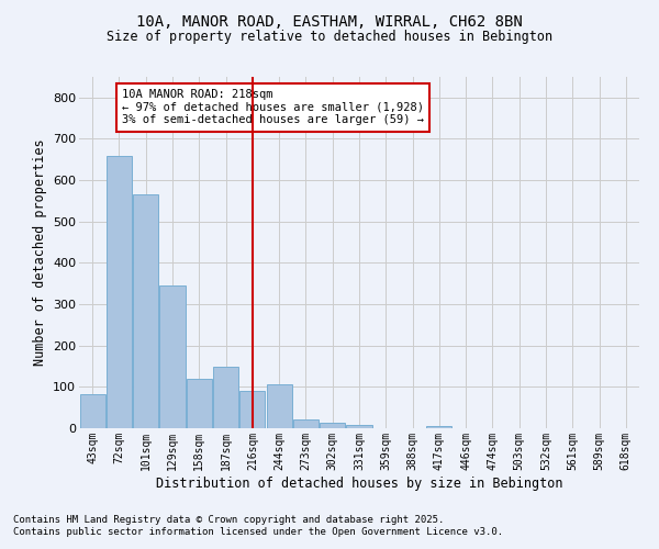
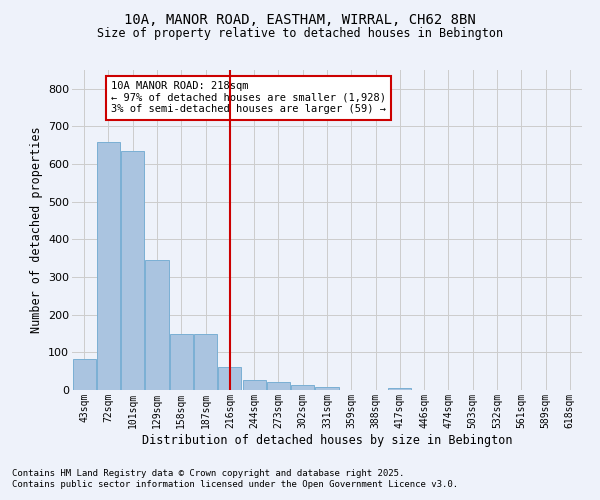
101sqm: 565 -> 635
158sqm: 120 -> 150
216sqm: 90 -> 60
244sqm: 105 -> 27
